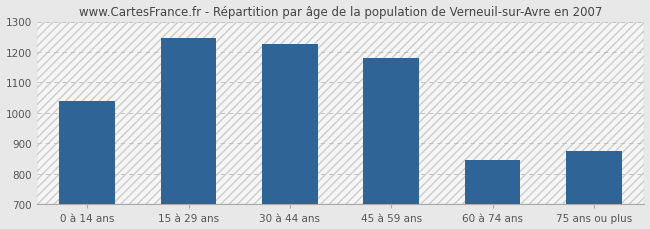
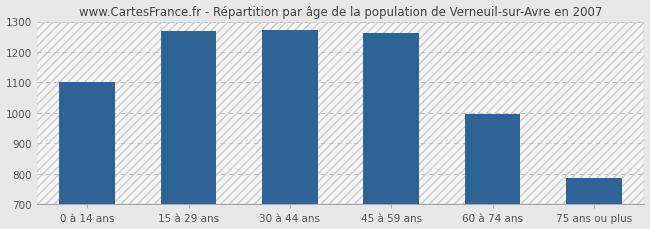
0 à 14 ans: 1040 -> 1100
15 à 29 ans: 1245 -> 1270
30 à 44 ans: 1225 -> 1272
45 à 59 ans: 1180 -> 1262
60 à 74 ans: 845 -> 995
75 ans ou plus: 875 -> 787
